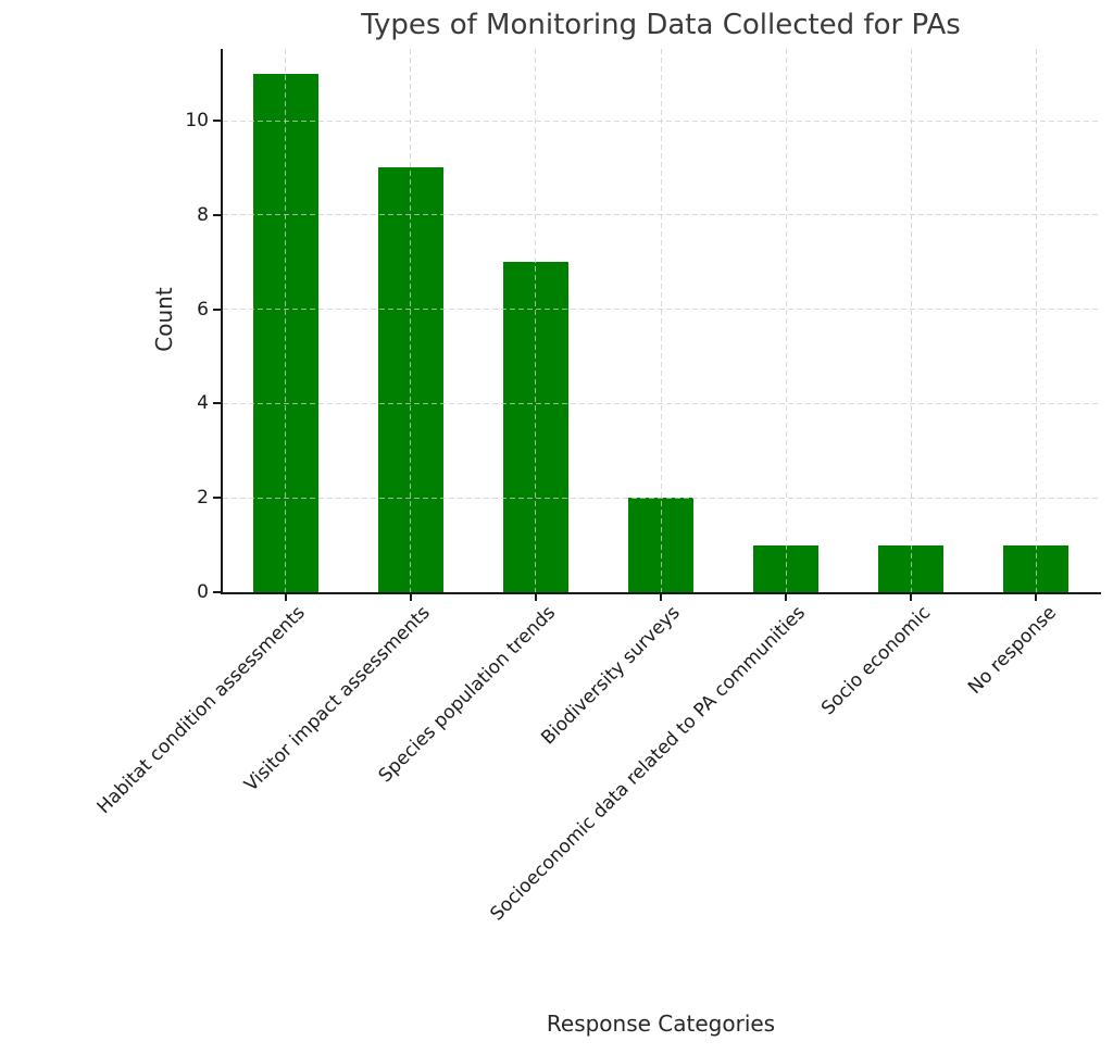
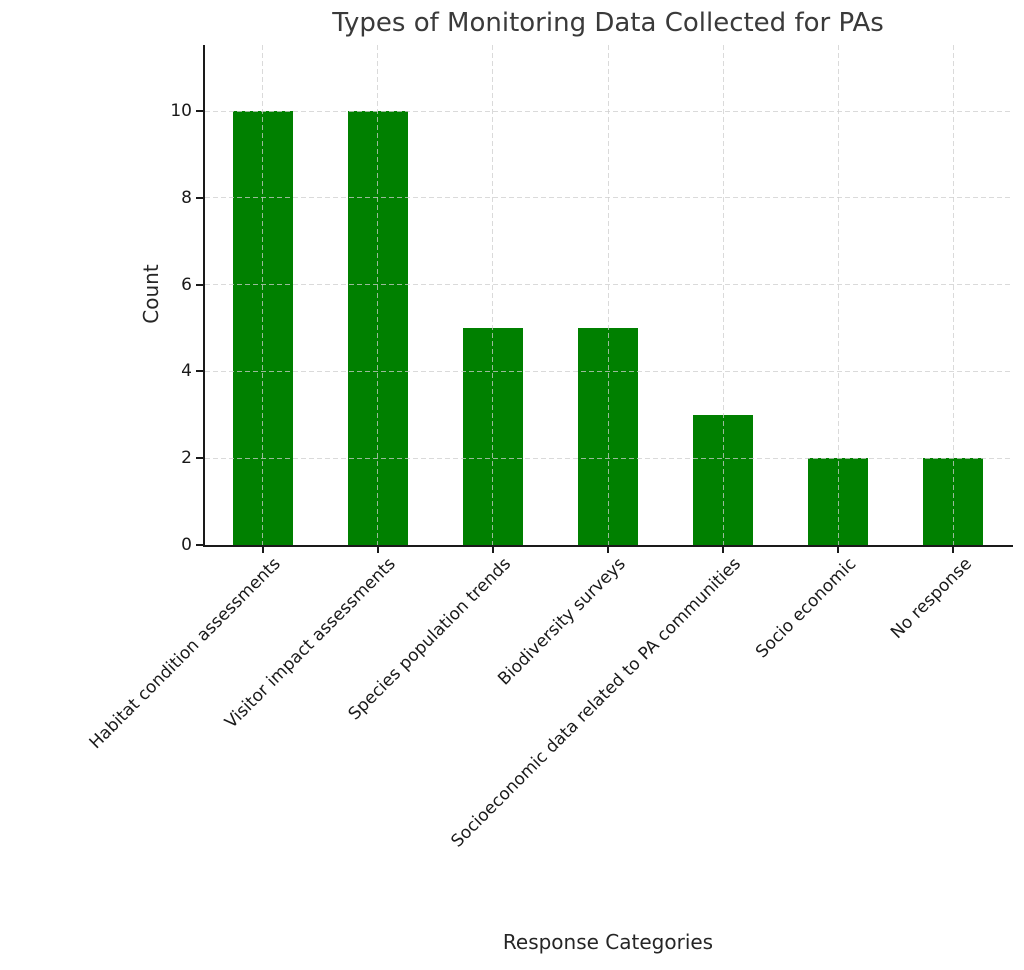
Habitat condition assessments: 11 -> 10
Visitor impact assessments: 9 -> 10
Species population trends: 7 -> 5
Biodiversity surveys: 2 -> 5
Socioeconomic data related to PA communities: 1 -> 3
Socio economic: 1 -> 2
No response: 1 -> 2
